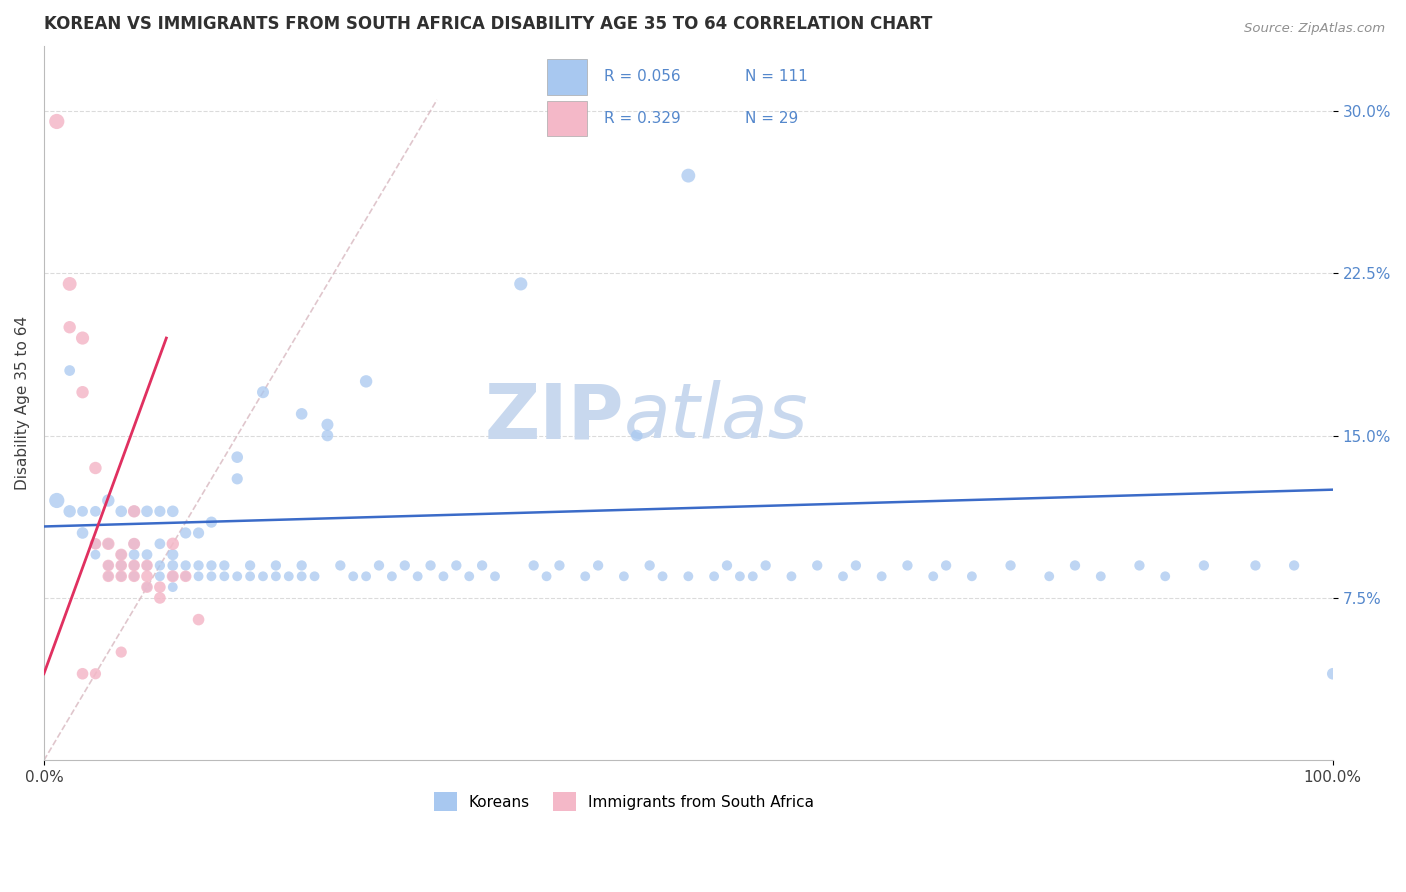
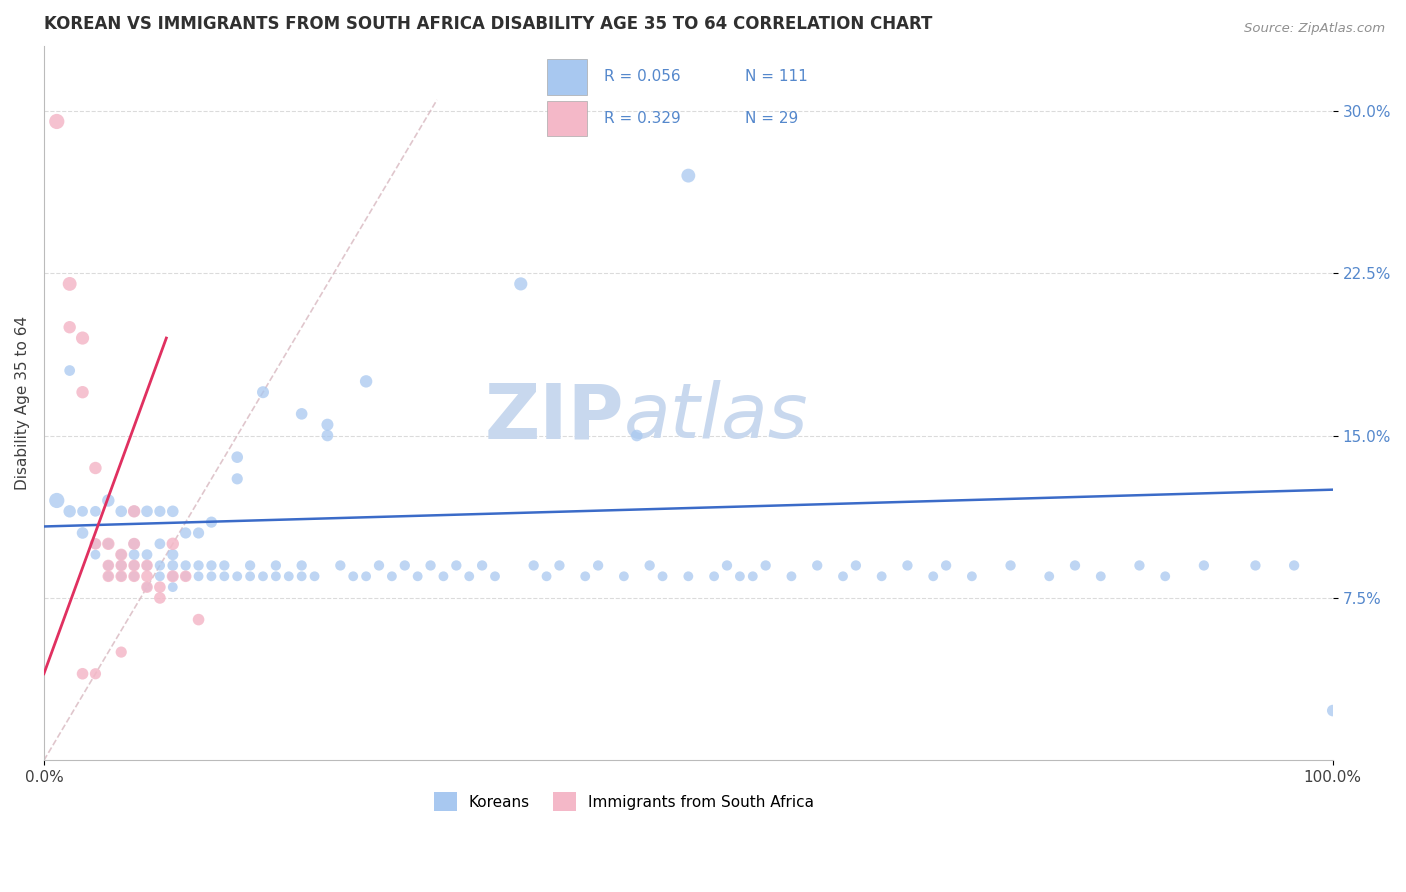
Koreans/100.0%: 4.0% -> 2.3%
